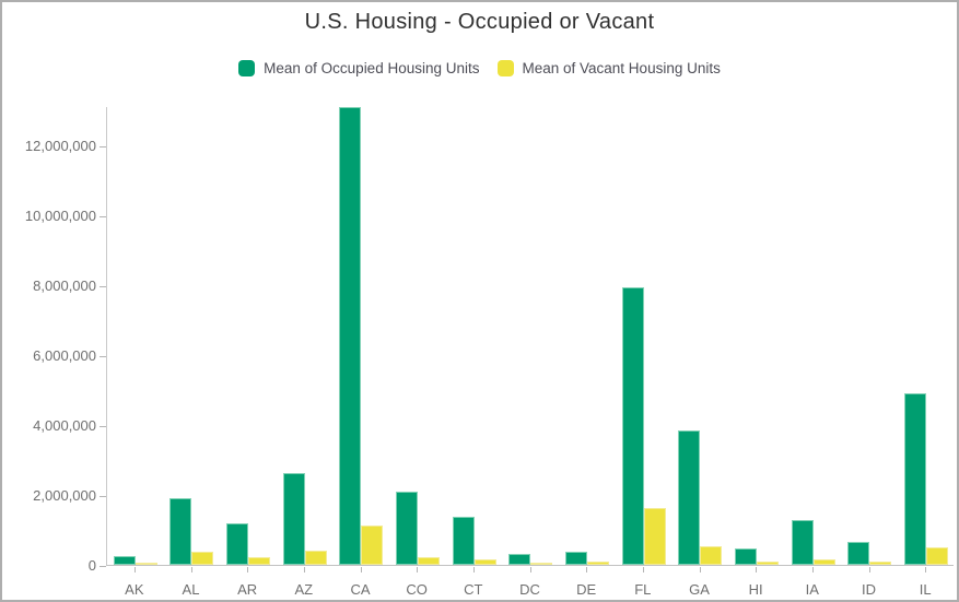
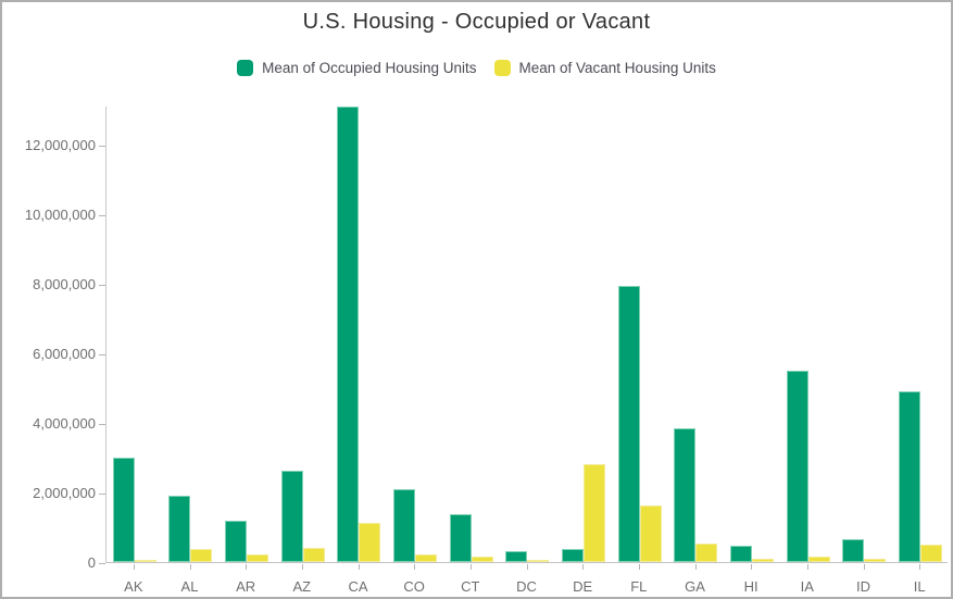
Mean of Occupied Housing Units/AK: 300000 -> 3000000
Mean of Vacant Housing Units/DE: 100000 -> 2800000
Mean of Occupied Housing Units/IA: 1300000 -> 5500000
